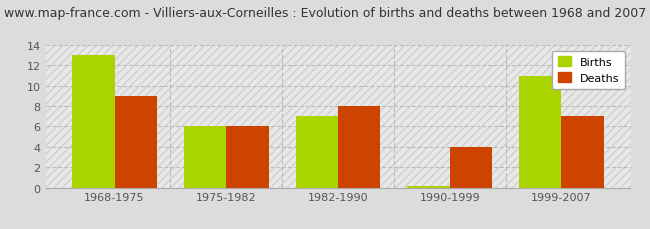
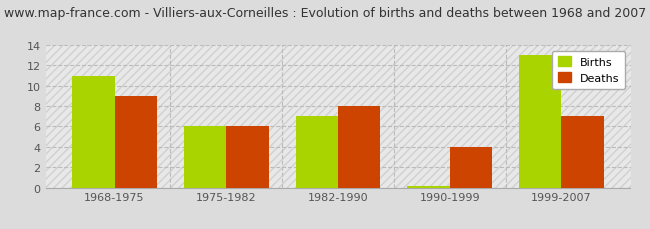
Births/1968-1975: 13.0 -> 11.0
Births/1999-2007: 11.0 -> 13.0
